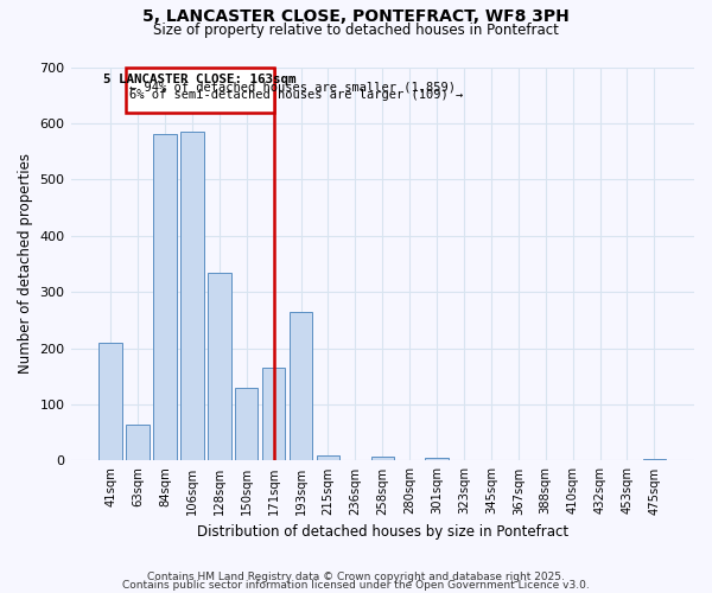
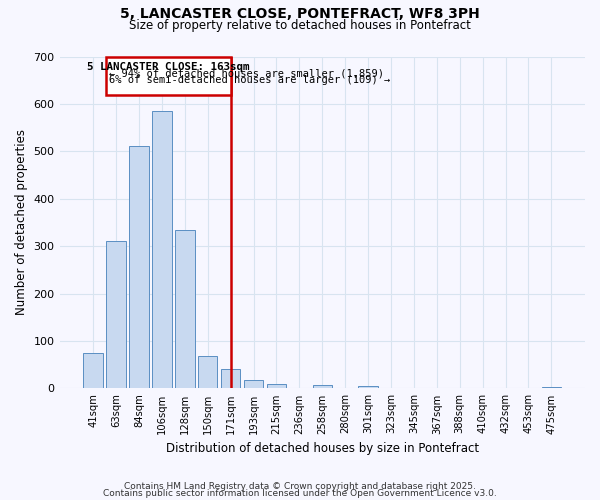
41sqm: 210 -> 75
63sqm: 65 -> 310
84sqm: 580 -> 512
150sqm: 130 -> 68
171sqm: 165 -> 40
193sqm: 265 -> 18
